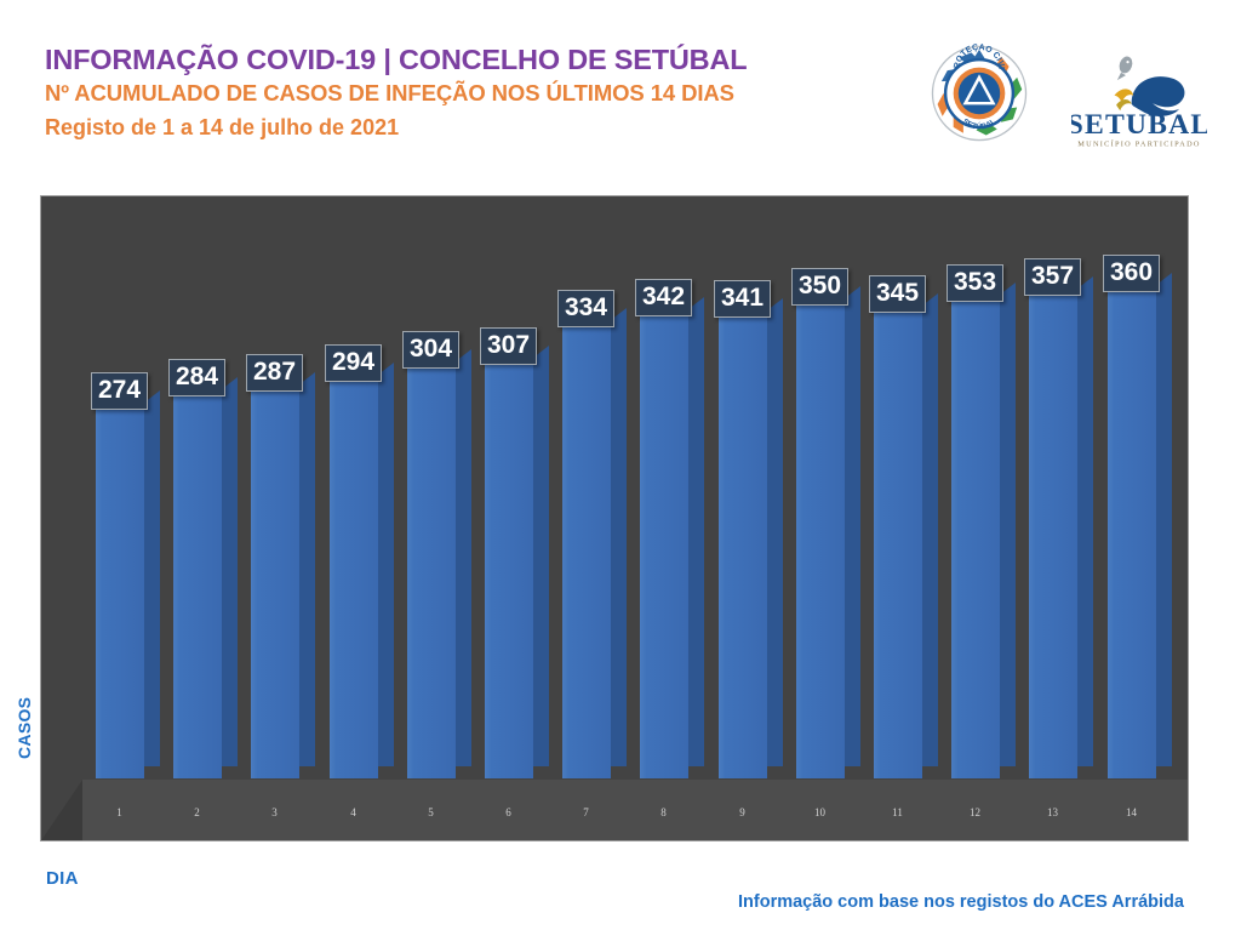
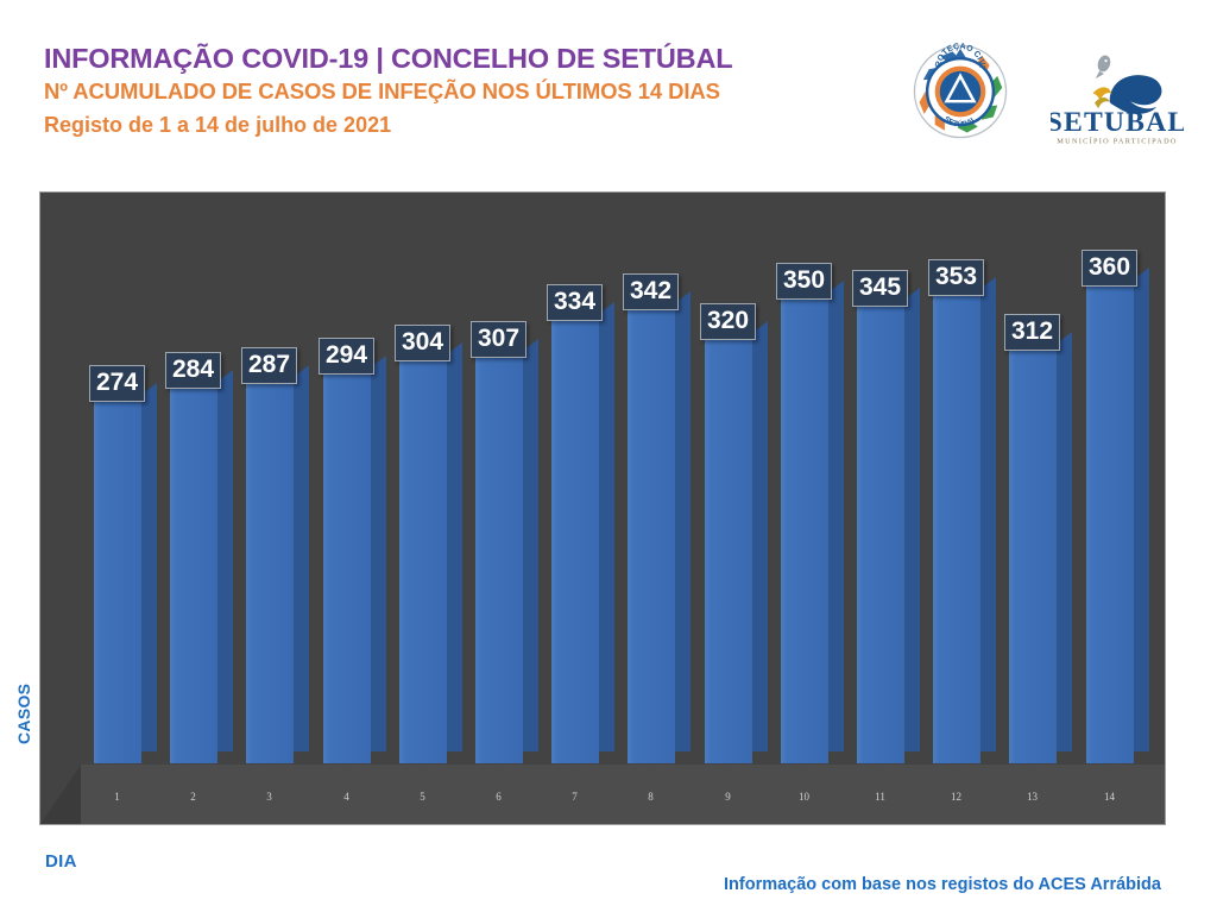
9: 341 -> 320
13: 357 -> 312
